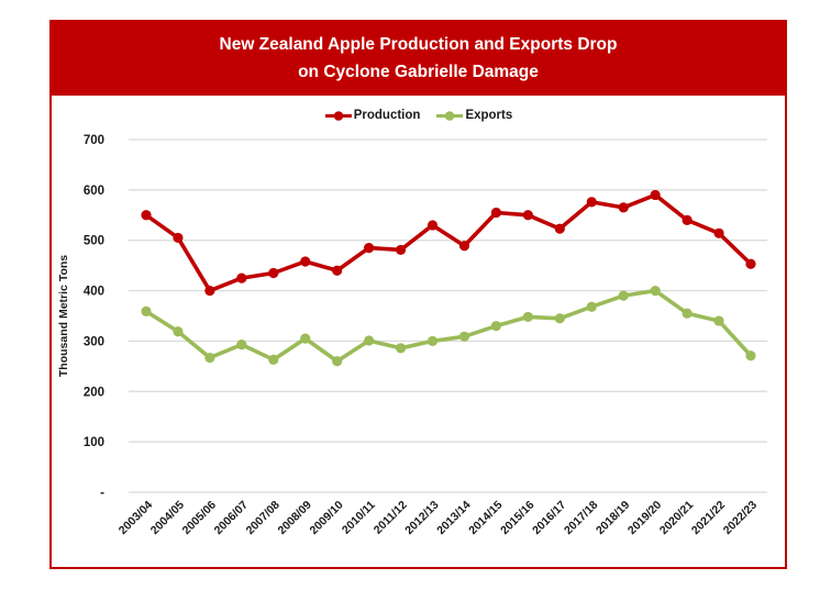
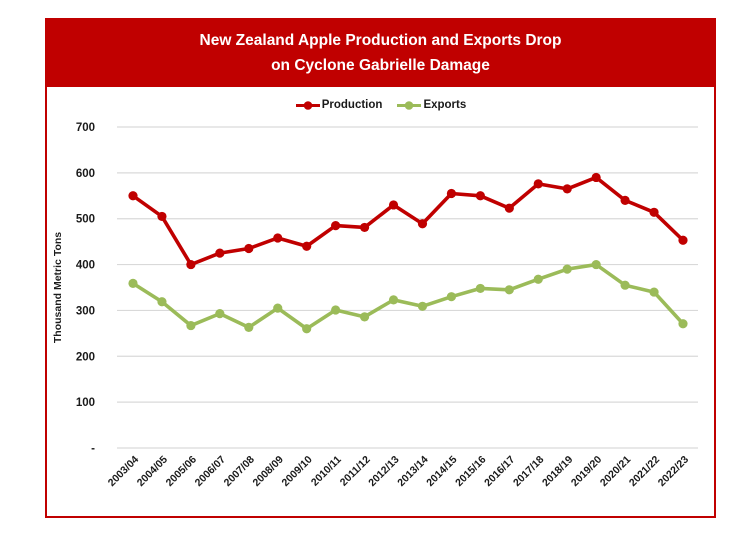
Exports/2012/13: 300 -> 320
